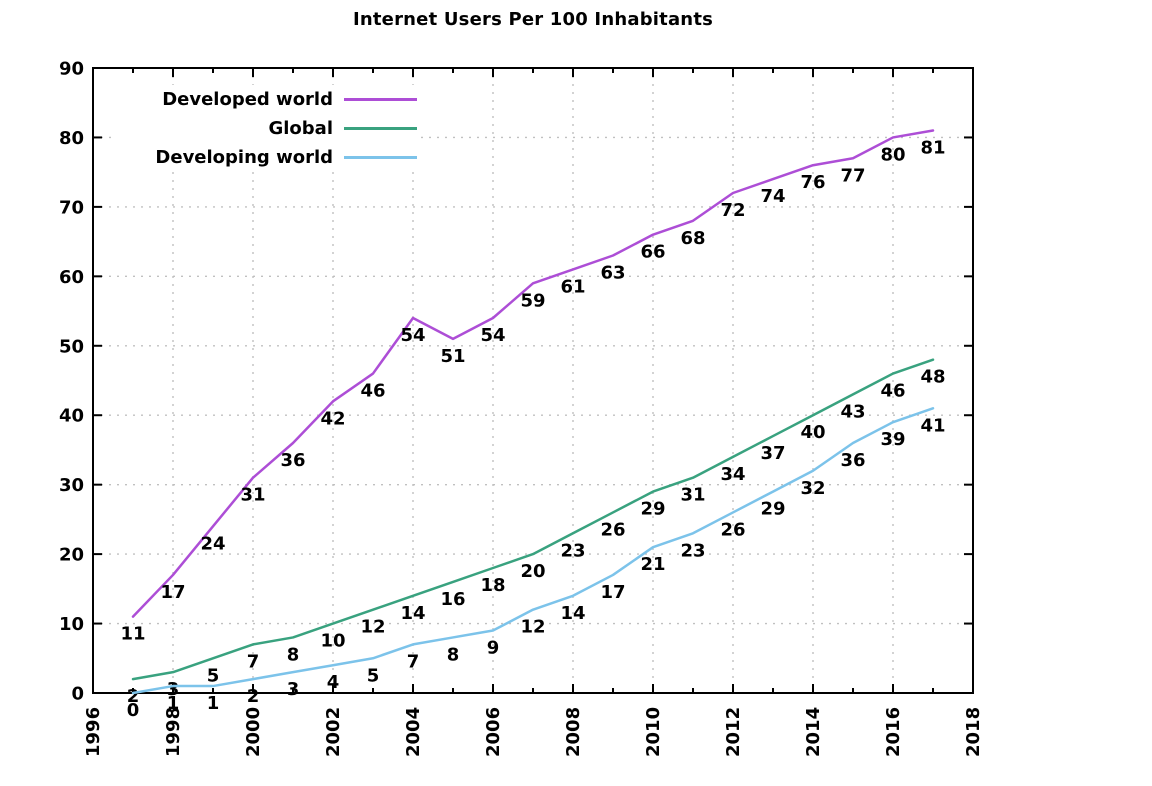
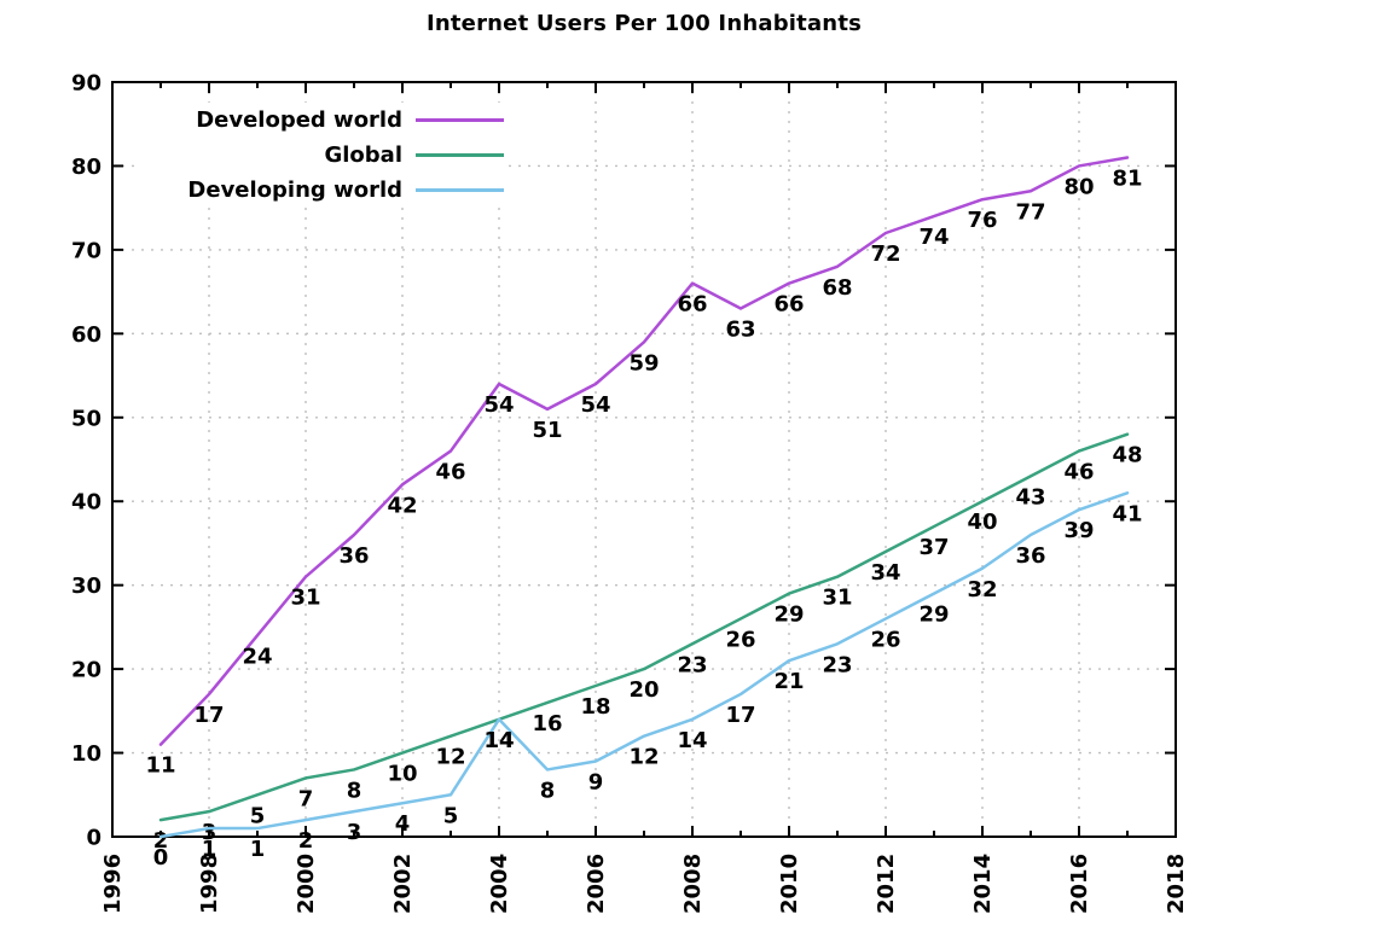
Developing world/2004: 7 -> 14
Developed world/2008: 61 -> 66
